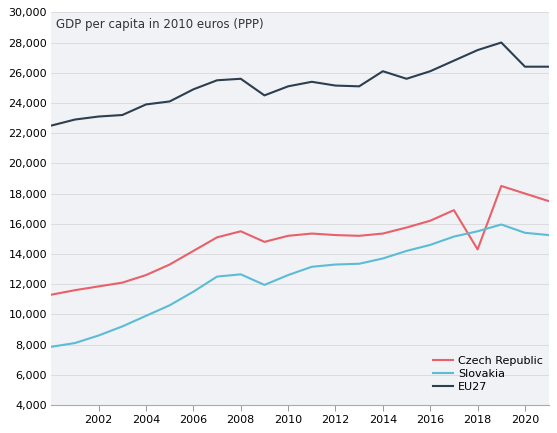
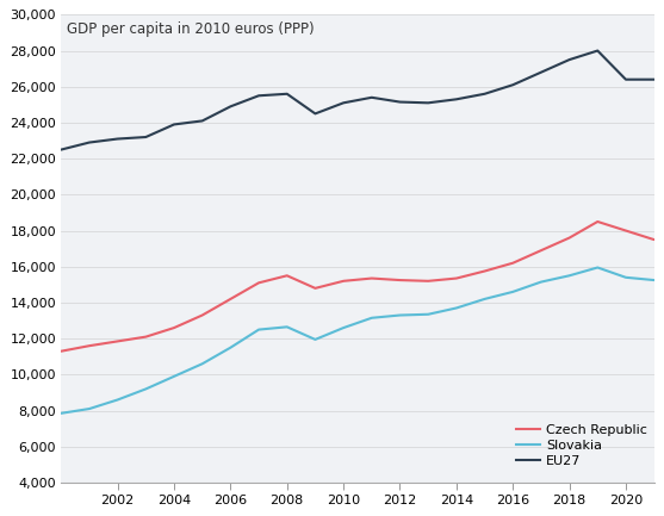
EU27/2014: 26,100 -> 25,300
Czech Republic/2018: 14,300 -> 17,600
